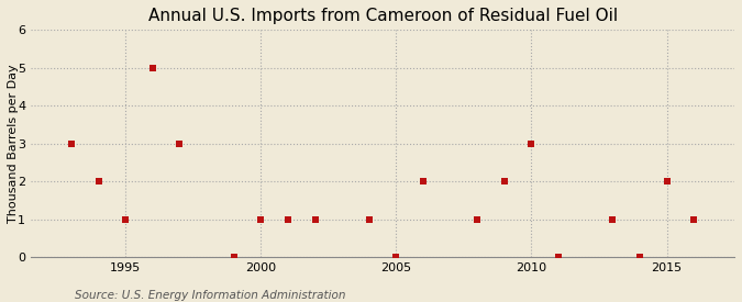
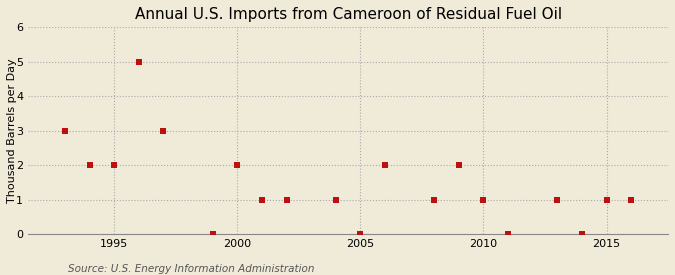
1995: 1 -> 2
2000: 1 -> 2
2010: 3 -> 1
2015: 2 -> 1
